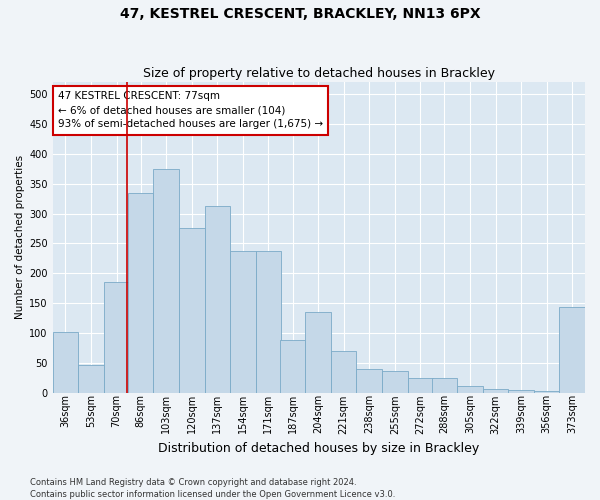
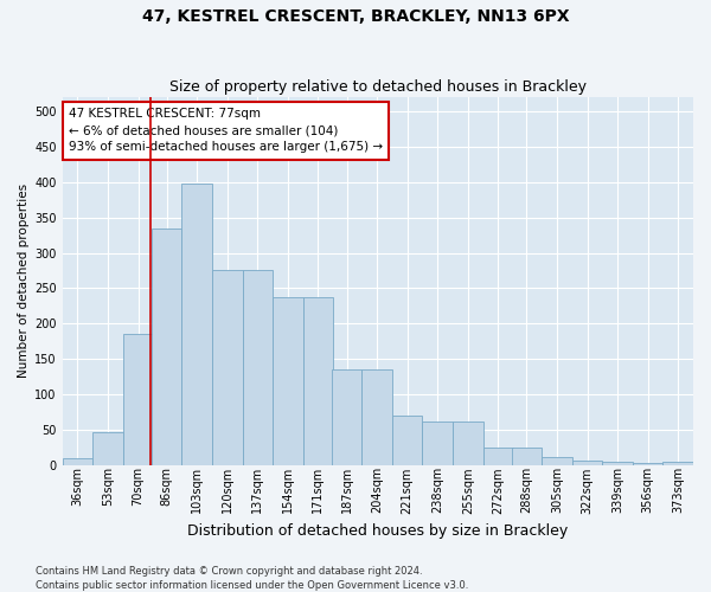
36sqm: 102 -> 10
103sqm: 374 -> 398
137sqm: 312 -> 275
187sqm: 88 -> 136
238sqm: 40 -> 62
255sqm: 36 -> 62
373sqm: 144 -> 4
